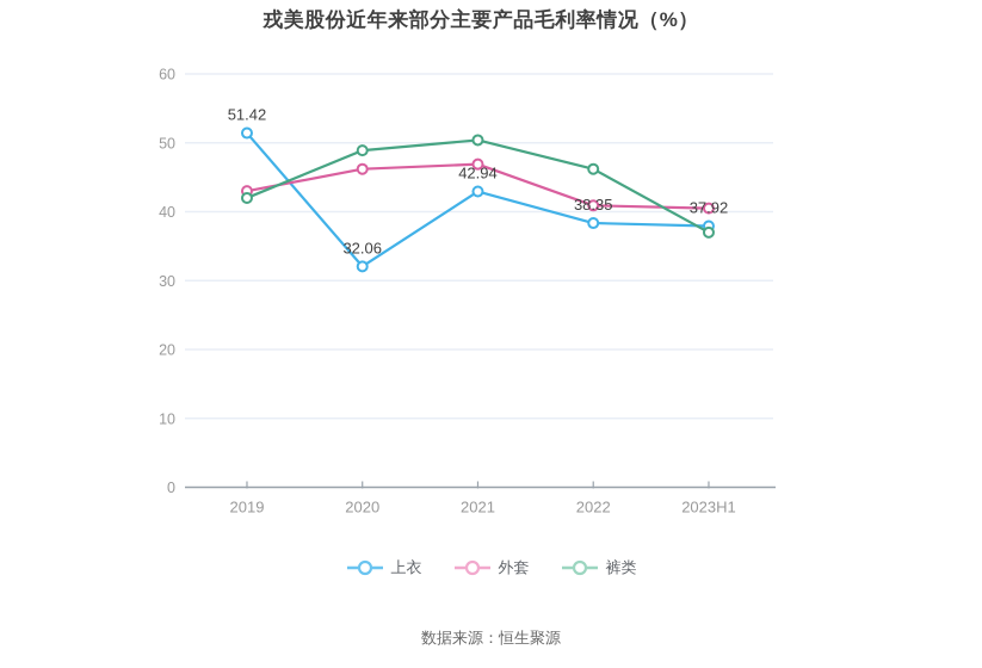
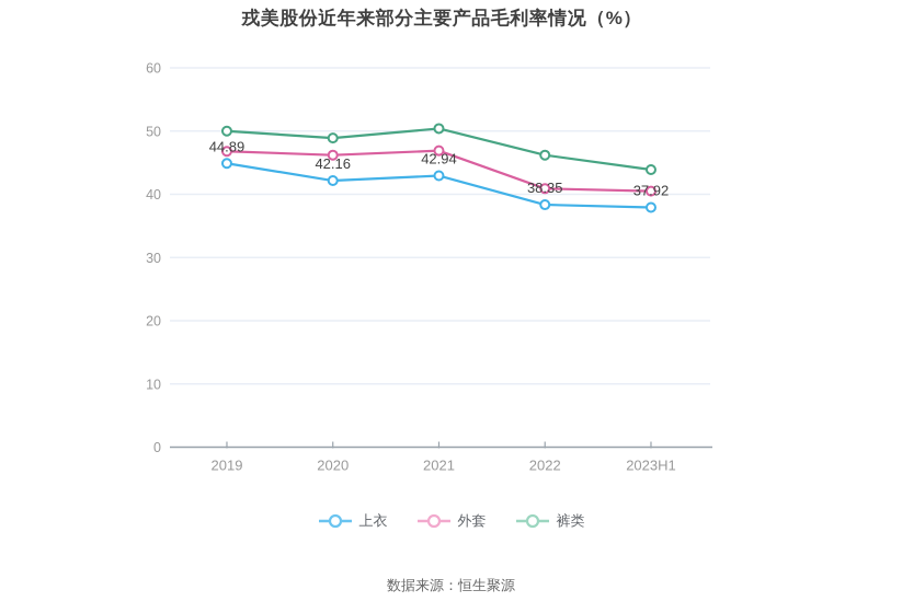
上衣/2019: 51.42 -> 44.89
外套/2019: 43 -> 47
裤类/2019: 42 -> 50
上衣/2020: 32.06 -> 42.16
裤类/2023H1: 37 -> 44
